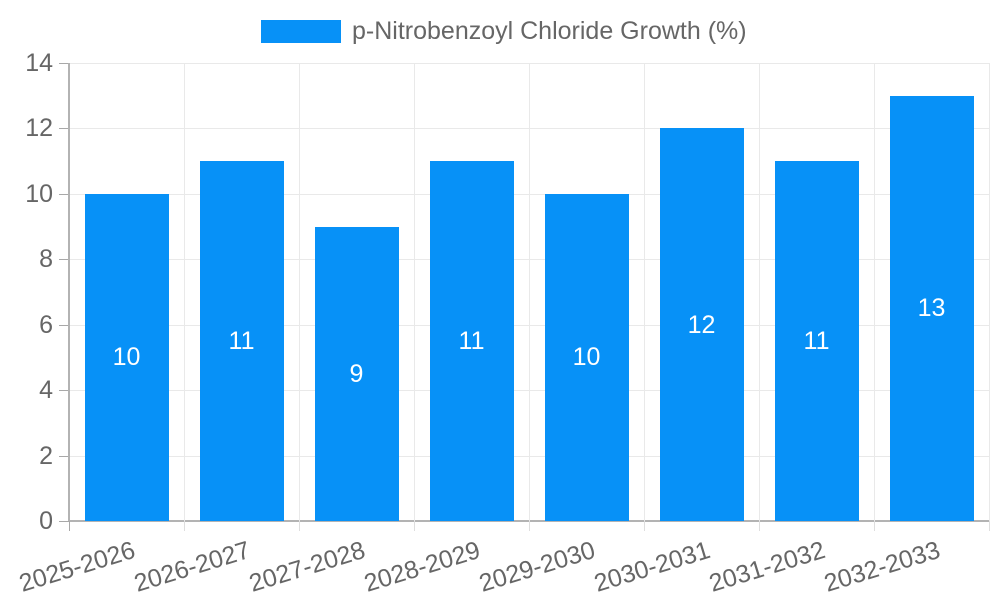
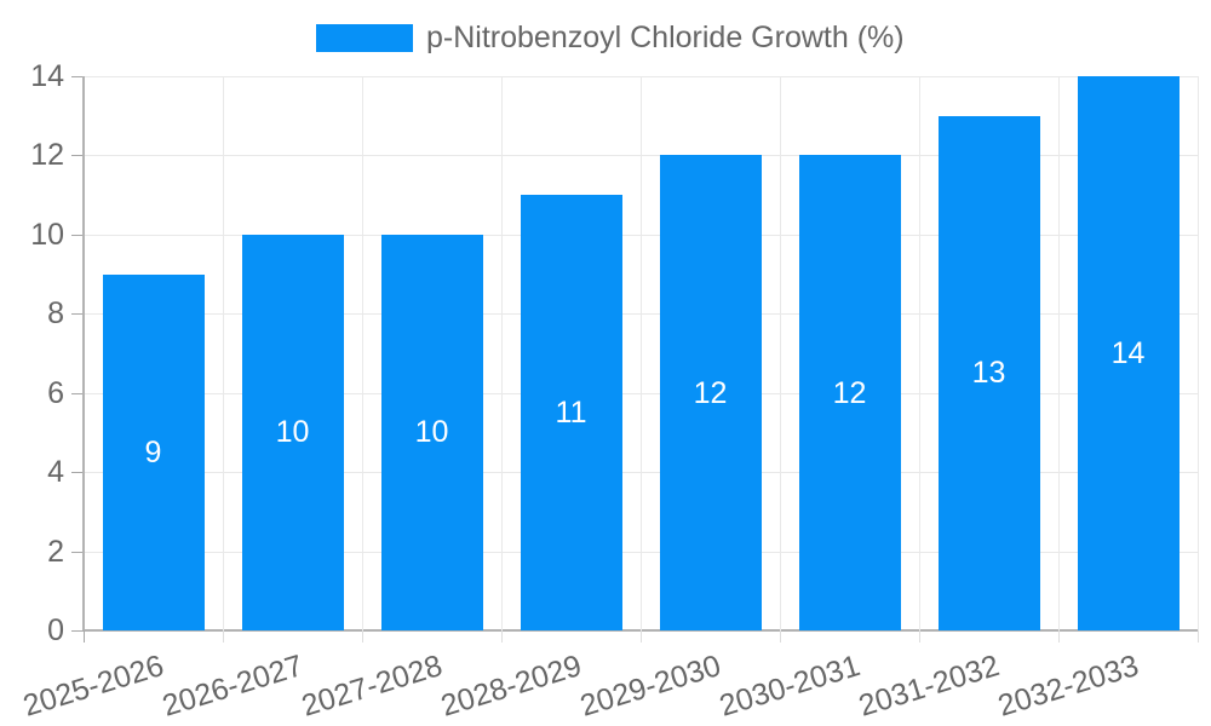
2025-2026: 10 -> 9
2026-2027: 11 -> 10
2027-2028: 9 -> 10
2029-2030: 10 -> 12
2031-2032: 11 -> 13
2032-2033: 13 -> 14
